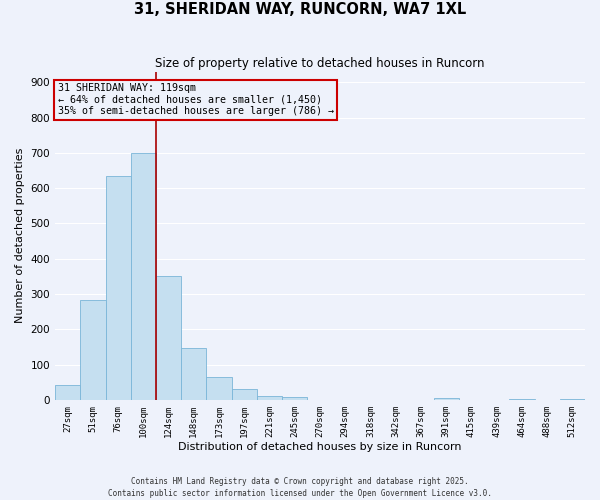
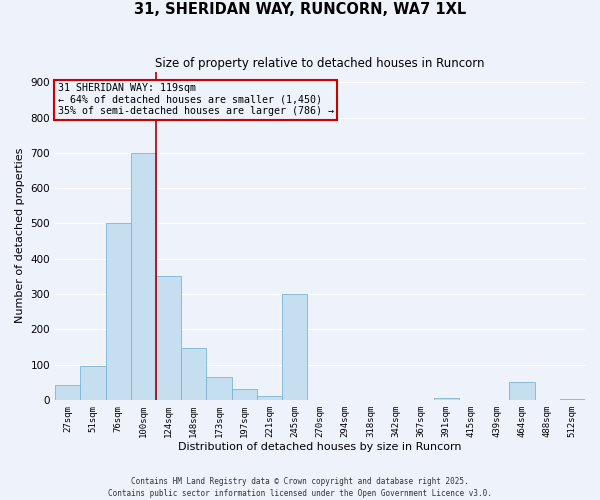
51sqm: 283 -> 95
76sqm: 635 -> 500
245sqm: 8 -> 300
464sqm: 2 -> 50
